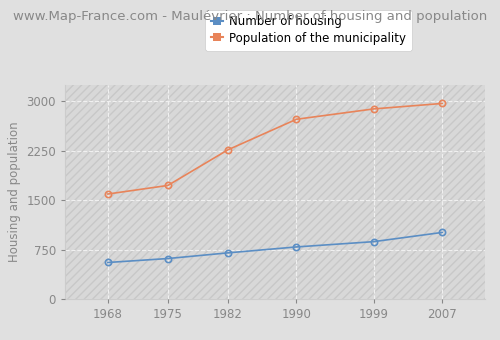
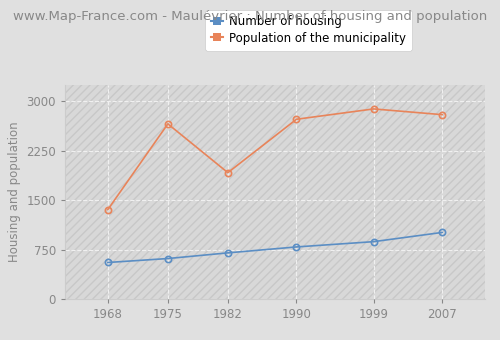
Population of the municipality/1968: 1600 -> 1360
Population of the municipality/1975: 1730 -> 2660
Population of the municipality/1982: 2270 -> 1920
Population of the municipality/2007: 2970 -> 2800
